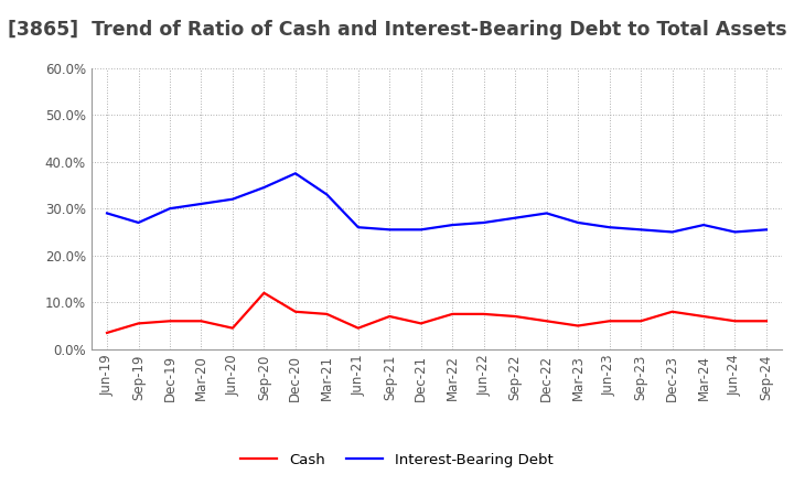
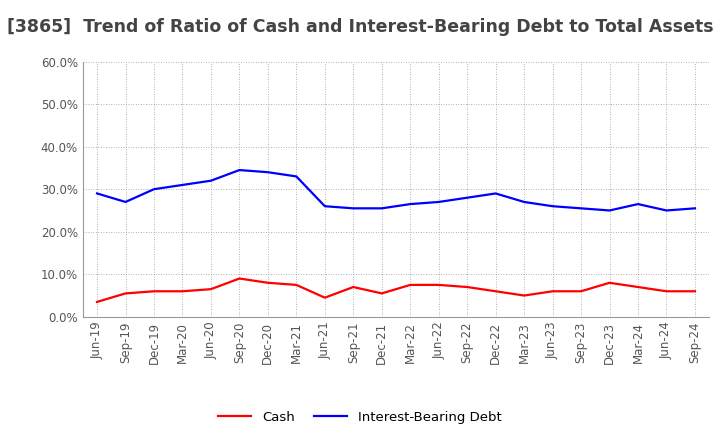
Cash/Jun-20: 4.5% -> 6.5%
Cash/Sep-20: 12.0% -> 9.0%
Interest-Bearing Debt/Dec-20: 37.5% -> 34.0%
